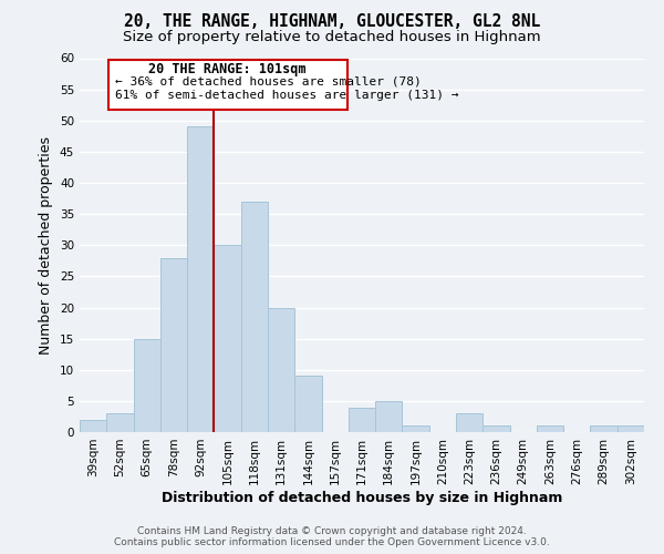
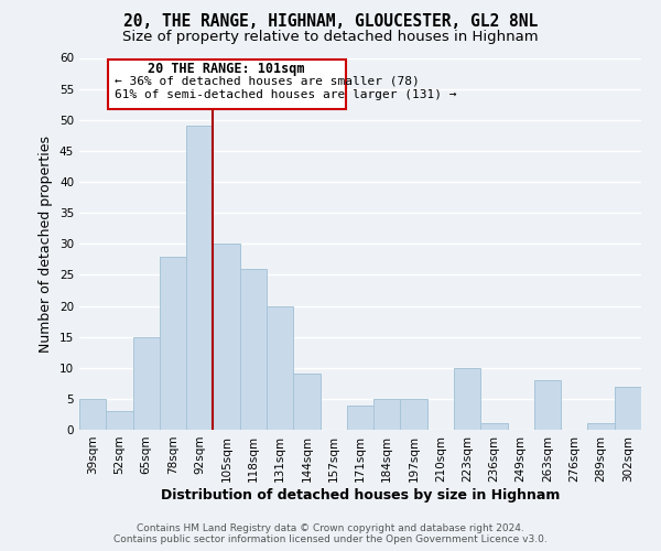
39sqm: 2 -> 5
118sqm: 37 -> 26
197sqm: 1 -> 5
223sqm: 3 -> 10
263sqm: 1 -> 8
302sqm: 1 -> 7
